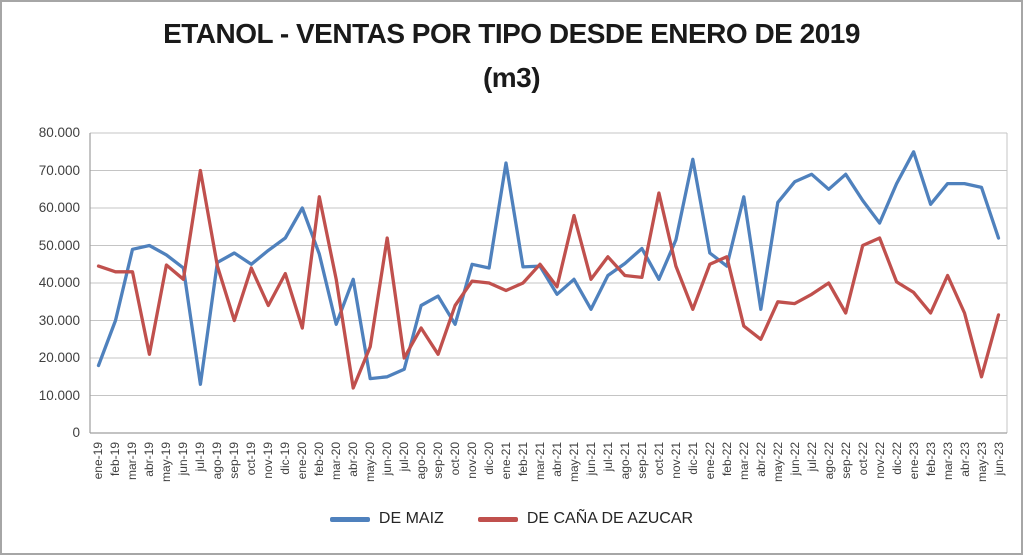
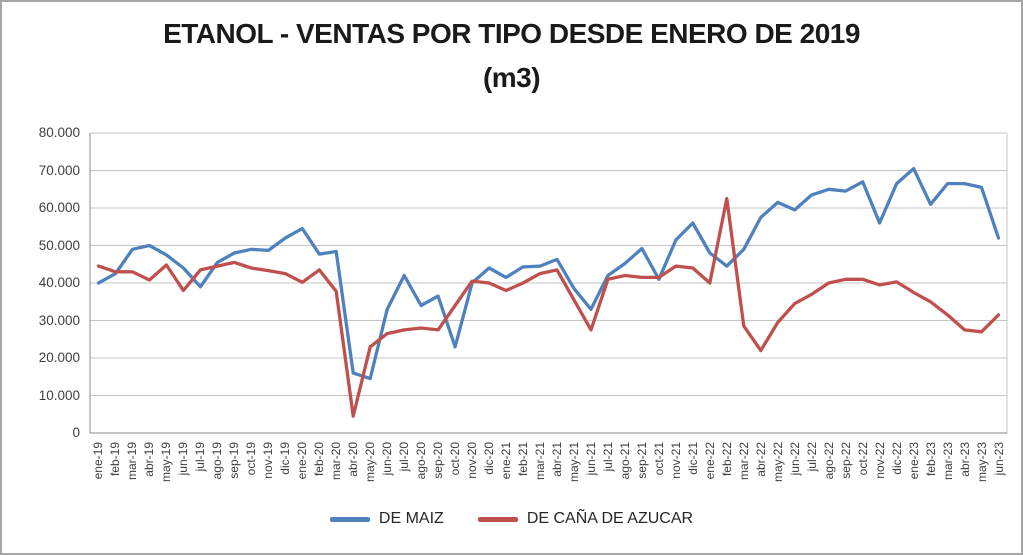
DE MAIZ/ene-19: 18000 -> 40000
DE MAIZ/feb-19: 30000 -> 42000
DE CAÑA DE AZUCAR/abr-19: 21000 -> 41000
DE CAÑA DE AZUCAR/jun-19: 41000 -> 38000
DE MAIZ/jul-19: 13000 -> 39000
DE CAÑA DE AZUCAR/jul-19: 70000 -> 44000
DE CAÑA DE AZUCAR/sep-19: 30000 -> 46000
DE MAIZ/oct-19: 45000 -> 49000
DE CAÑA DE AZUCAR/nov-19: 34000 -> 43000
DE MAIZ/ene-20: 60000 -> 54000
DE CAÑA DE AZUCAR/ene-20: 28000 -> 40000
DE CAÑA DE AZUCAR/feb-20: 63000 -> 44000
DE MAIZ/mar-20: 29000 -> 48000
DE CAÑA DE AZUCAR/mar-20: 41000 -> 38000
DE MAIZ/abr-20: 41000 -> 16000
DE CAÑA DE AZUCAR/abr-20: 12000 -> 4000
DE MAIZ/jun-20: 15000 -> 33000
DE CAÑA DE AZUCAR/jun-20: 52000 -> 26000
DE MAIZ/jul-20: 17000 -> 42000
DE CAÑA DE AZUCAR/jul-20: 20000 -> 28000
DE CAÑA DE AZUCAR/sep-20: 21000 -> 28000
DE MAIZ/oct-20: 29000 -> 23000
DE MAIZ/nov-20: 45000 -> 40000
DE MAIZ/ene-21: 72000 -> 42000
DE CAÑA DE AZUCAR/mar-21: 45000 -> 42000
DE MAIZ/abr-21: 37000 -> 46000
DE CAÑA DE AZUCAR/abr-21: 39000 -> 44000
DE MAIZ/may-21: 41000 -> 38000
DE CAÑA DE AZUCAR/may-21: 58000 -> 36000
DE CAÑA DE AZUCAR/jun-21: 41000 -> 28000
DE CAÑA DE AZUCAR/jul-21: 47000 -> 41000
DE CAÑA DE AZUCAR/oct-21: 64000 -> 42000
DE MAIZ/dic-21: 73000 -> 56000
DE CAÑA DE AZUCAR/dic-21: 33000 -> 44000
DE CAÑA DE AZUCAR/ene-22: 45000 -> 40000
DE CAÑA DE AZUCAR/feb-22: 47000 -> 62000
DE MAIZ/mar-22: 63000 -> 49000
DE MAIZ/abr-22: 33000 -> 58000
DE CAÑA DE AZUCAR/abr-22: 25000 -> 22000
DE CAÑA DE AZUCAR/may-22: 35000 -> 30000
DE MAIZ/jun-22: 67000 -> 60000
DE MAIZ/jul-22: 69000 -> 64000
DE MAIZ/sep-22: 69000 -> 64000
DE CAÑA DE AZUCAR/sep-22: 32000 -> 41000
DE MAIZ/oct-22: 62000 -> 67000
DE CAÑA DE AZUCAR/oct-22: 50000 -> 41000
DE CAÑA DE AZUCAR/nov-22: 52000 -> 40000
DE MAIZ/ene-23: 75000 -> 70000
DE CAÑA DE AZUCAR/feb-23: 32000 -> 35000
DE CAÑA DE AZUCAR/mar-23: 42000 -> 32000
DE CAÑA DE AZUCAR/abr-23: 32000 -> 28000
DE CAÑA DE AZUCAR/may-23: 15000 -> 27000
